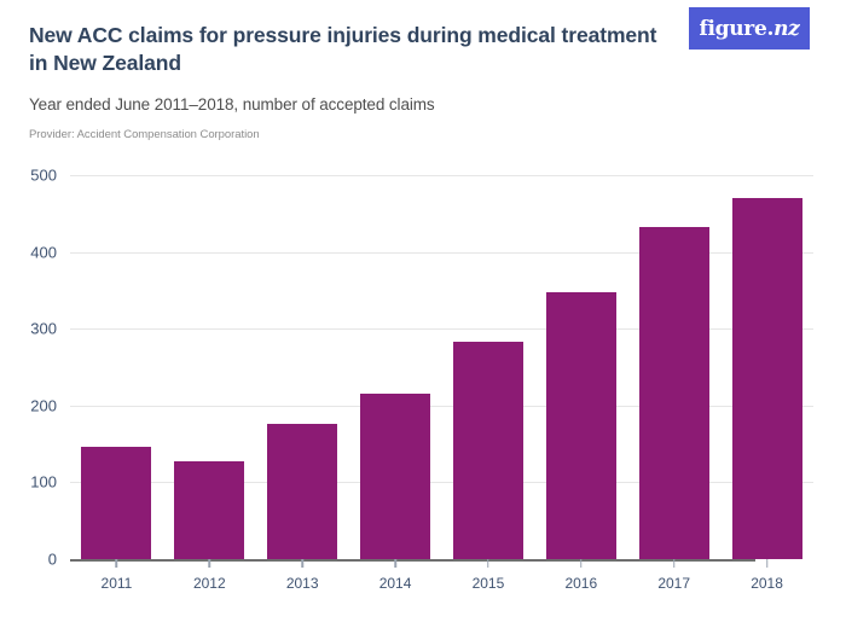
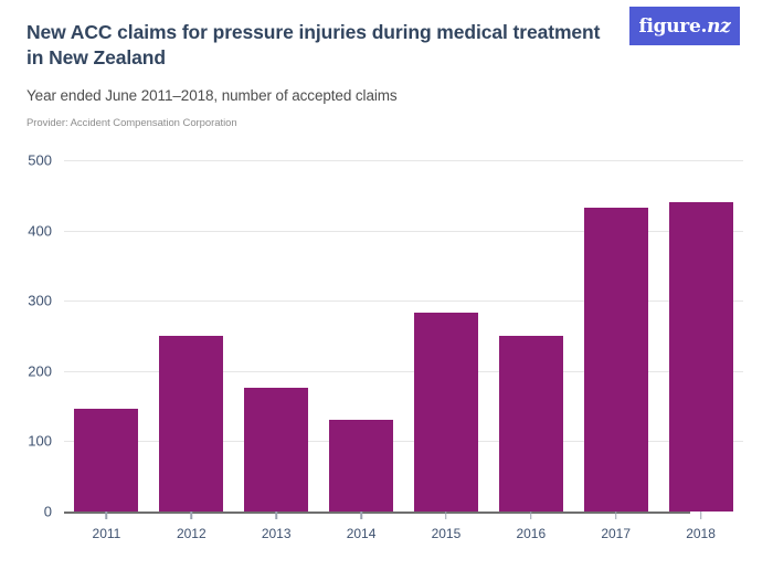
2012: 130 -> 250
2014: 220 -> 130
2016: 350 -> 250
2018: 470 -> 440
